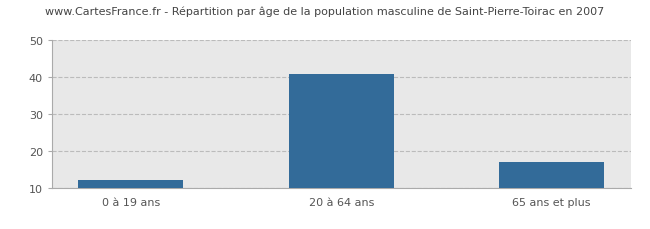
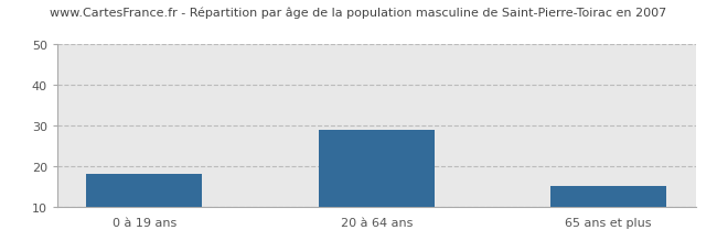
0 à 19 ans: 12 -> 18
20 à 64 ans: 41 -> 29
65 ans et plus: 17 -> 15
